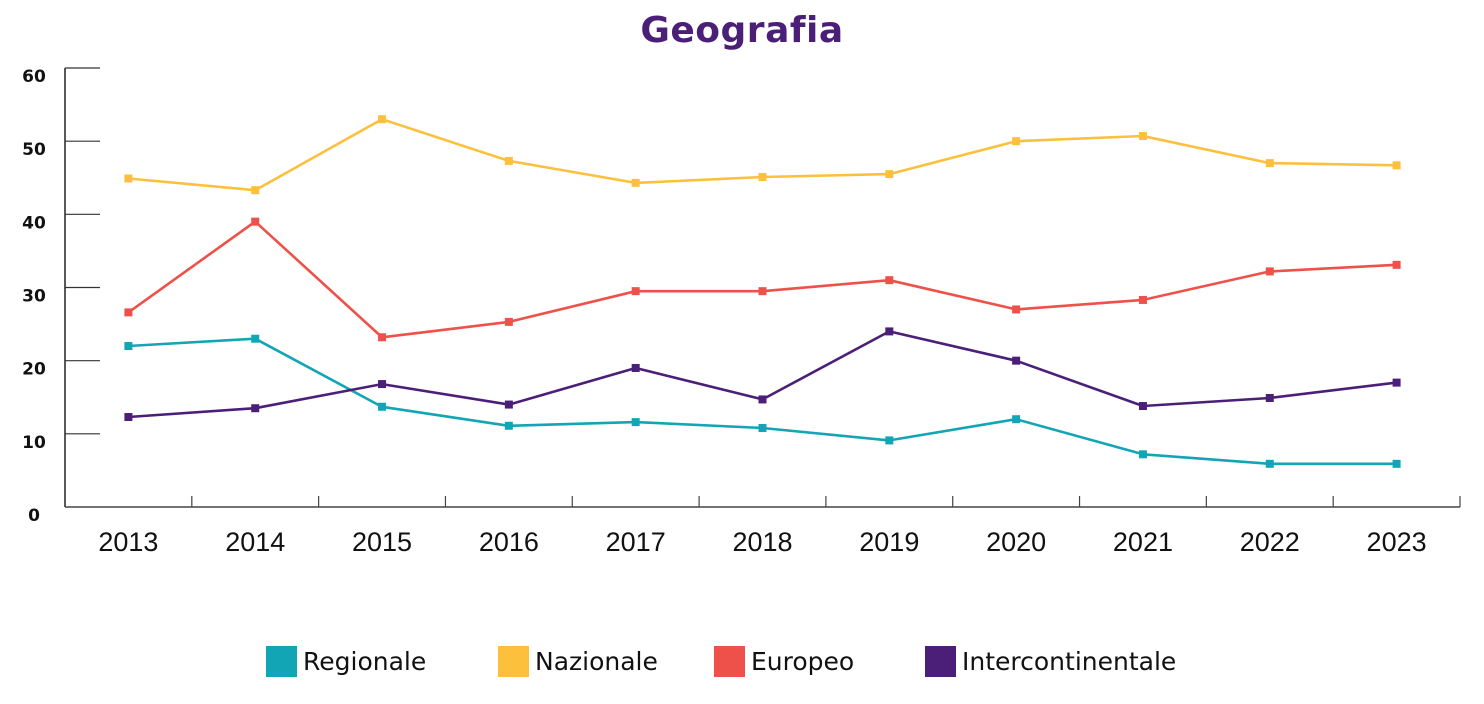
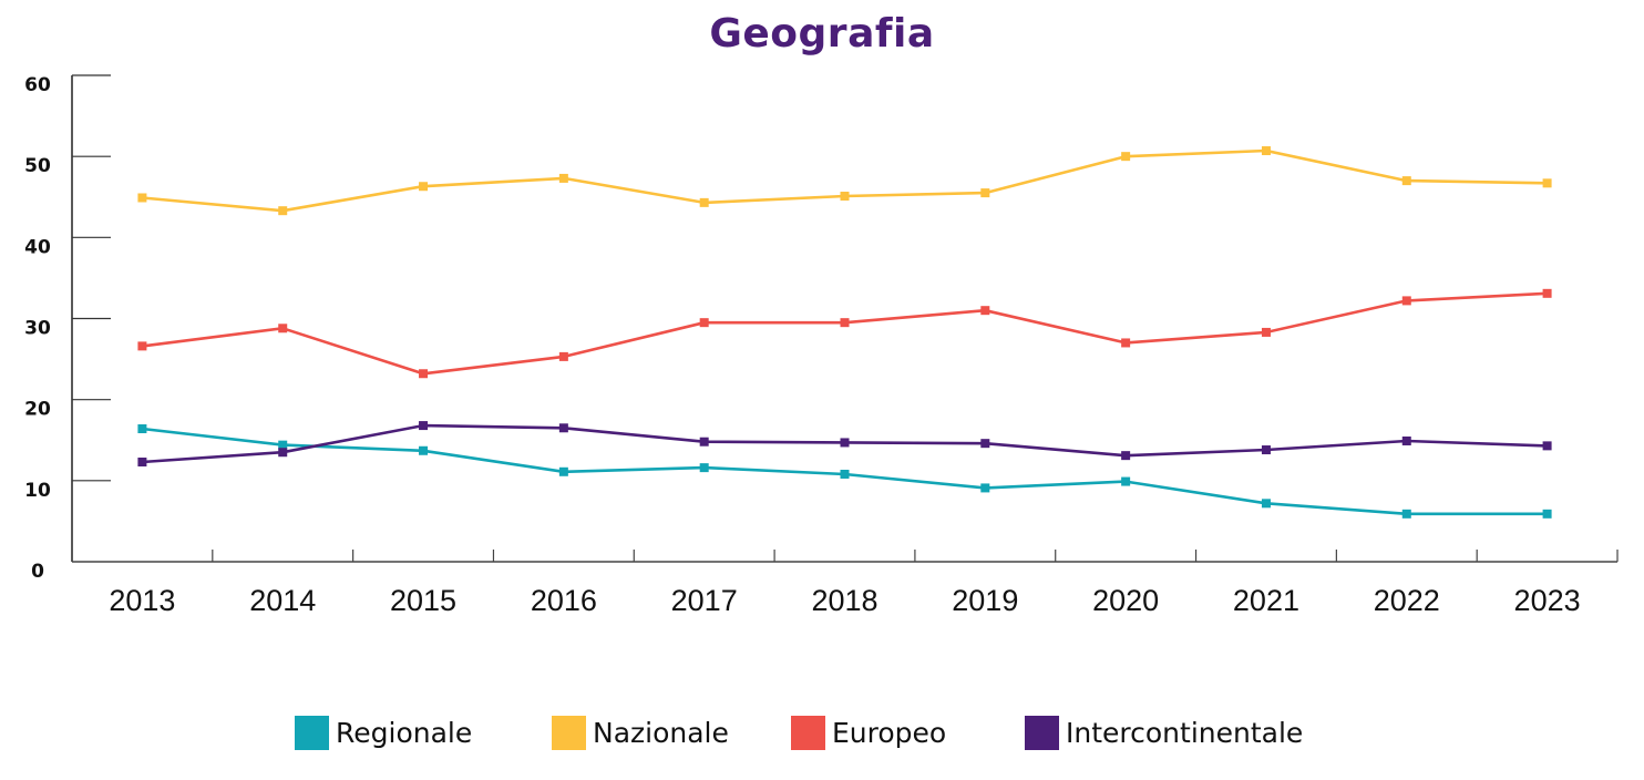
Regionale/2013: 22 -> 16
Regionale/2014: 23 -> 14
Europeo/2014: 39 -> 29
Nazionale/2015: 53 -> 46
Intercontinentale/2016: 14 -> 16
Intercontinentale/2017: 19 -> 15
Intercontinentale/2019: 24 -> 15
Regionale/2020: 12 -> 10
Intercontinentale/2020: 20 -> 13
Intercontinentale/2023: 17 -> 14
